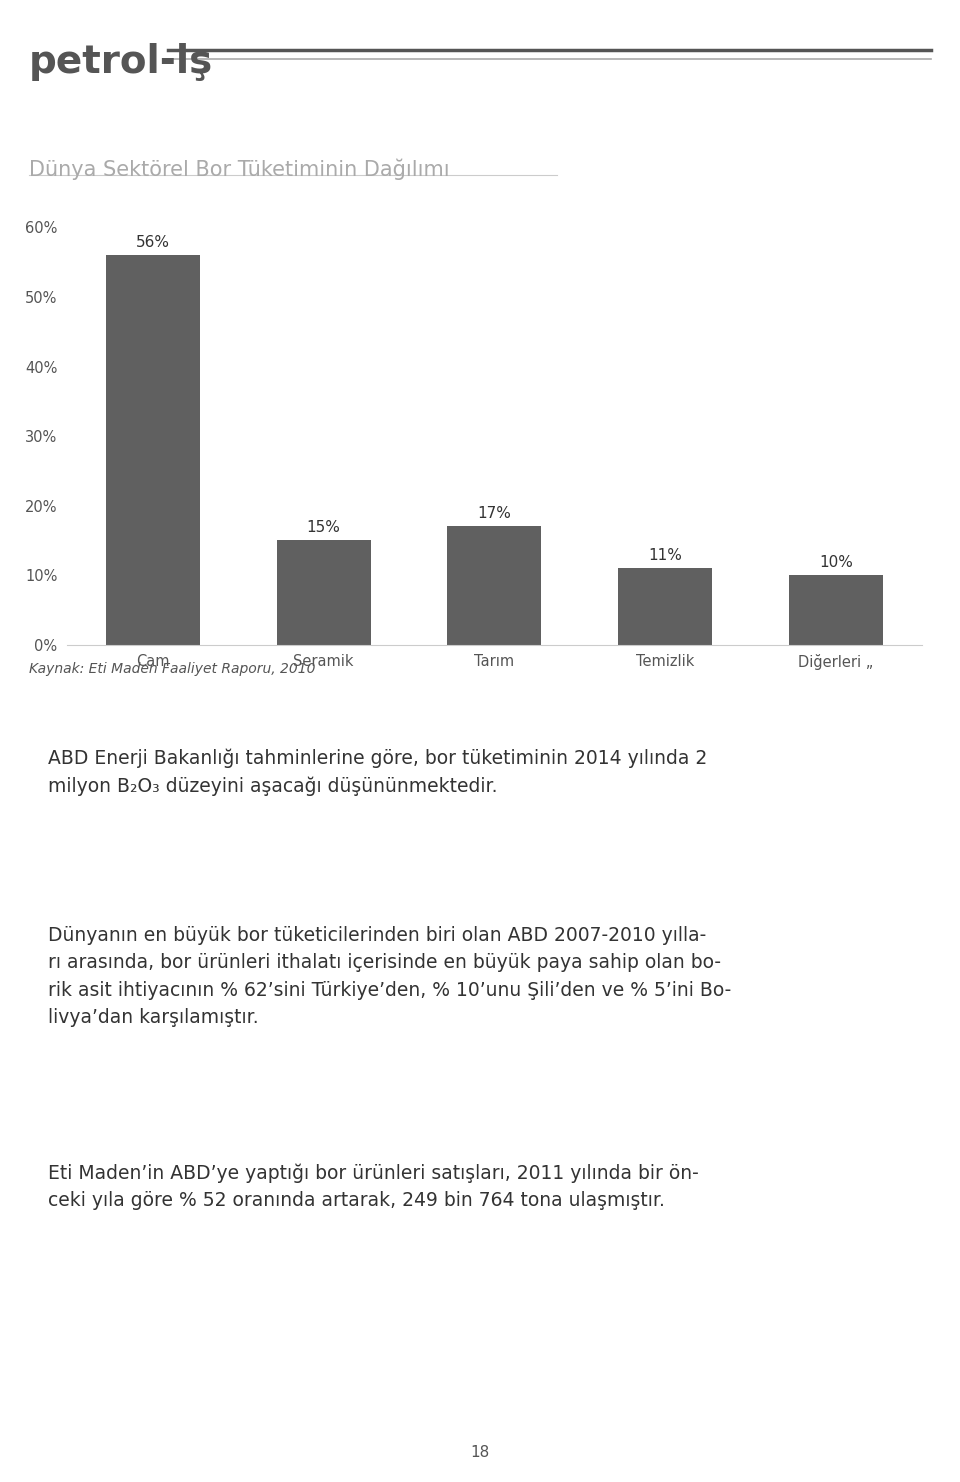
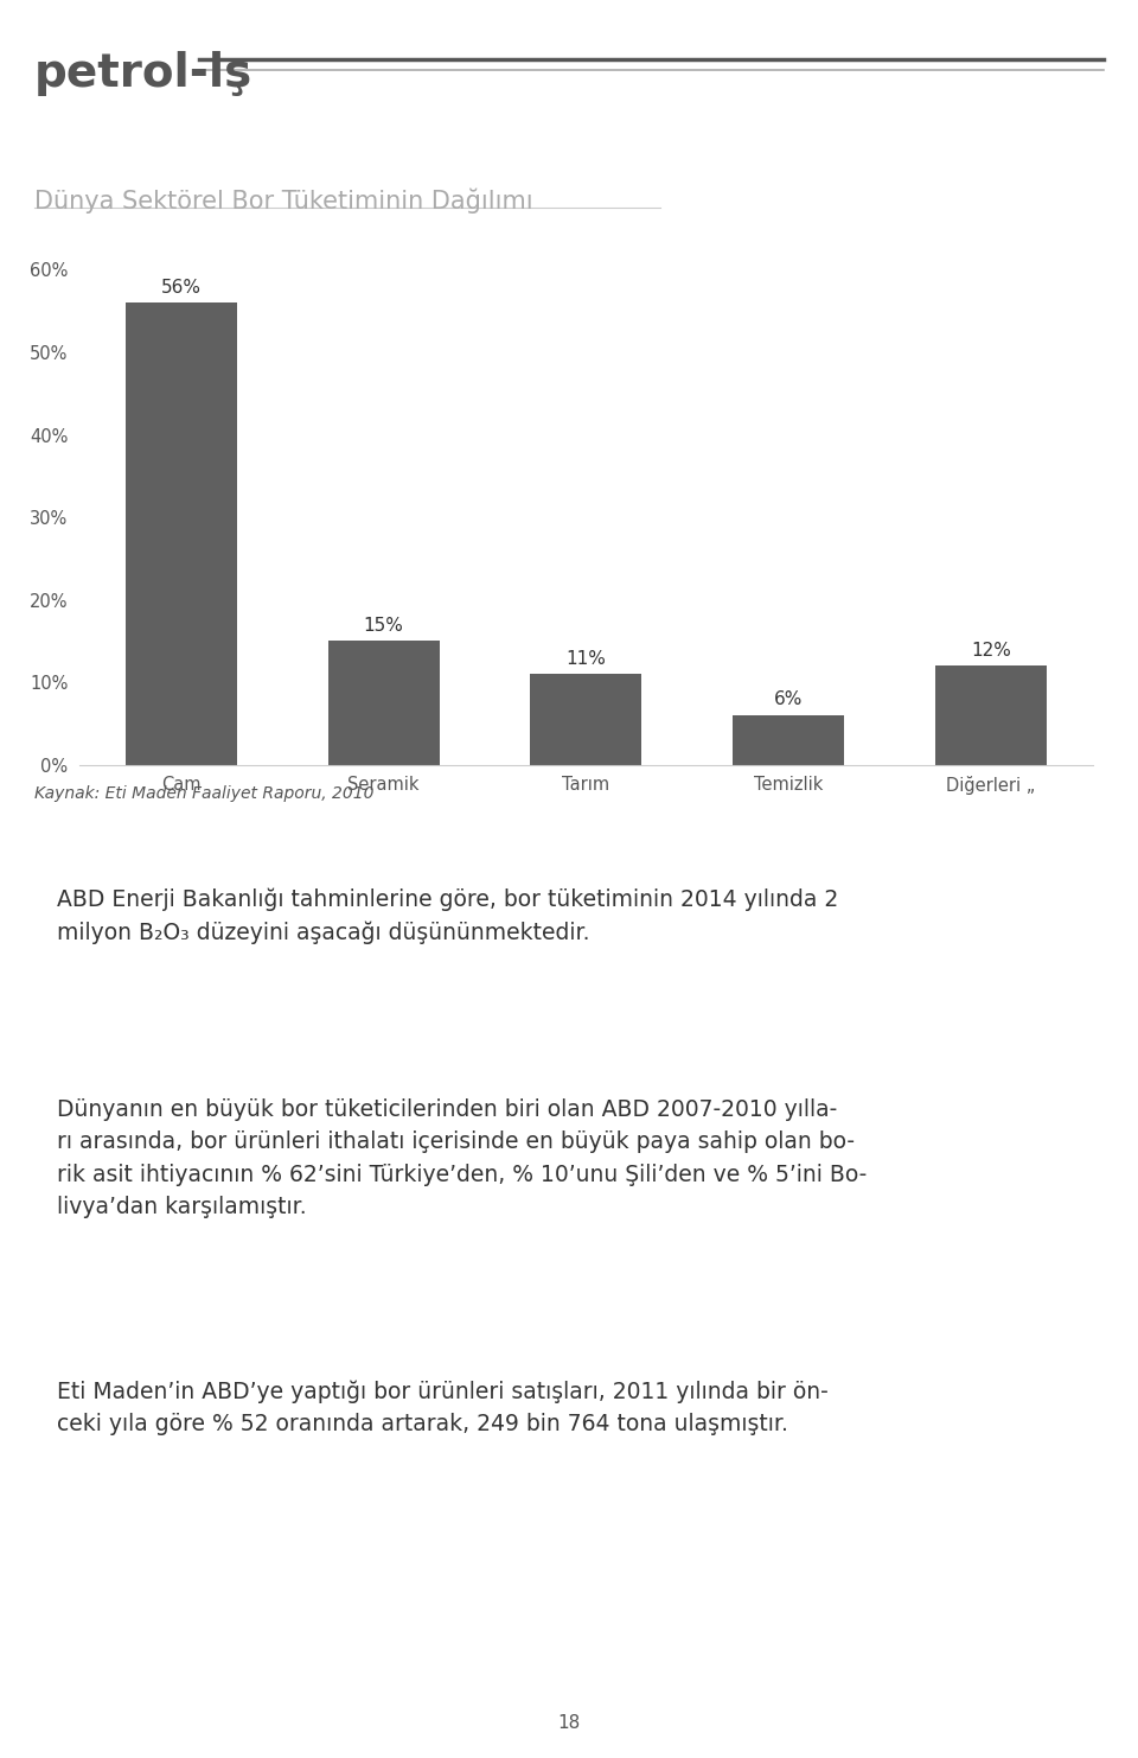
Tarım: 17% -> 11%
Temizlik: 11% -> 6%
Diğerleri „: 10% -> 12%
